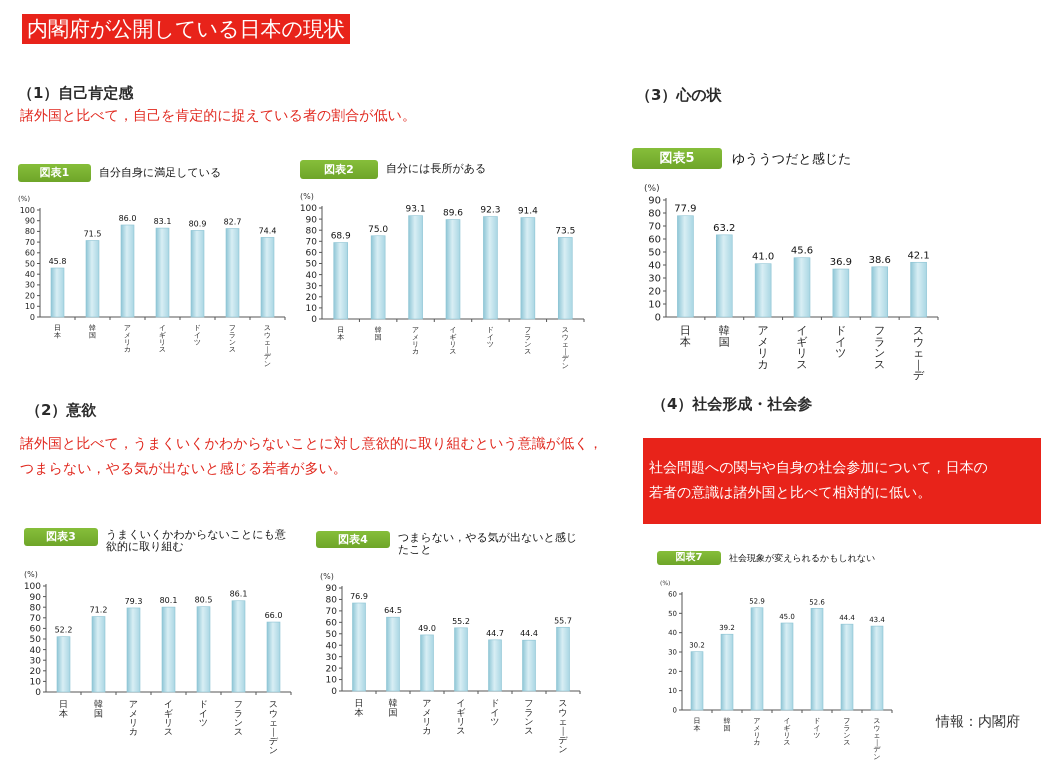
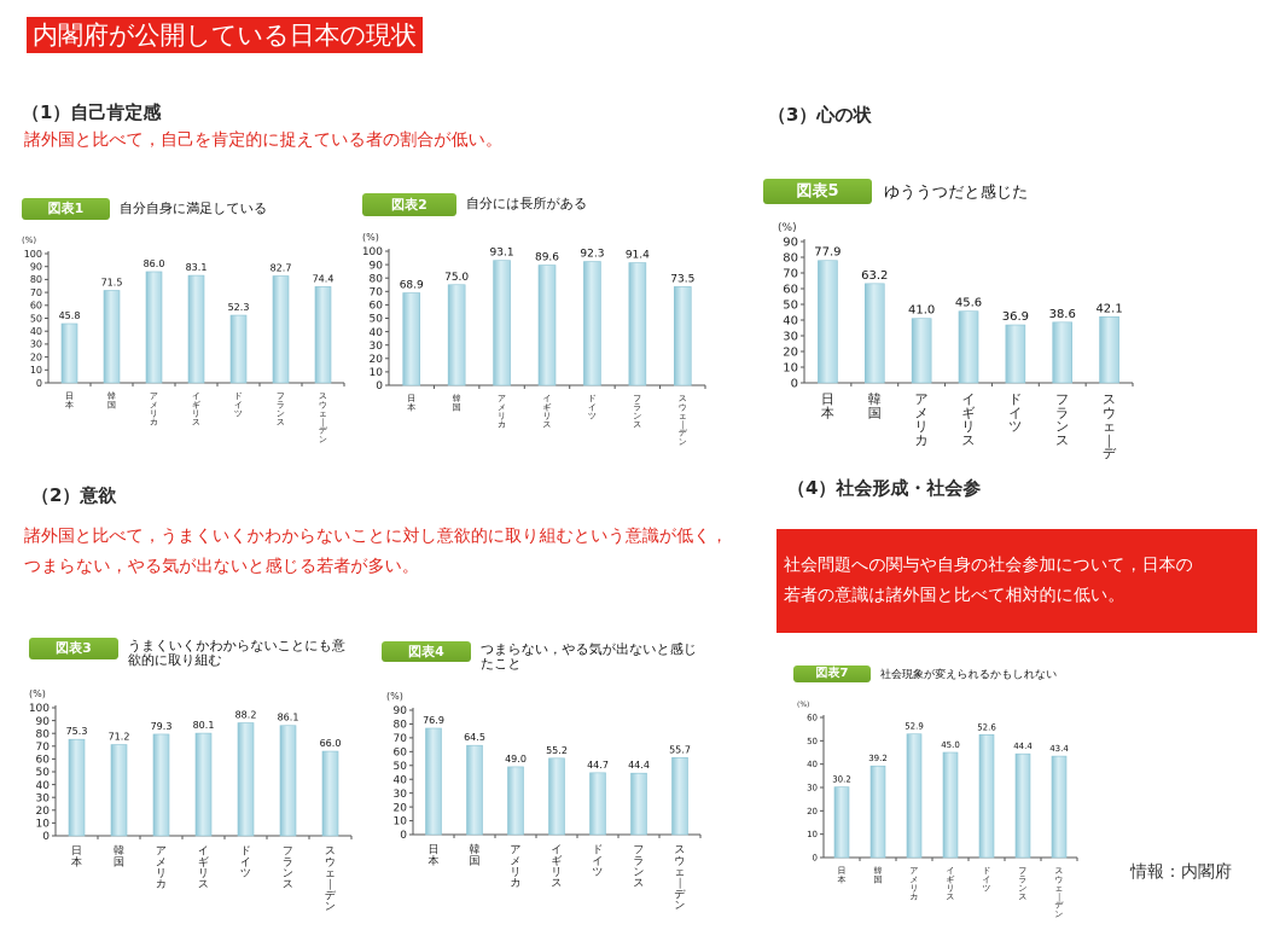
自分自身に満足している/ドイツ: 80.9 -> 52.3
うまくいくかわからないことにも意欲的に取り組む/日本: 52.2 -> 75.3
うまくいくかわからないことにも意欲的に取り組む/ドイツ: 80.5 -> 88.2
